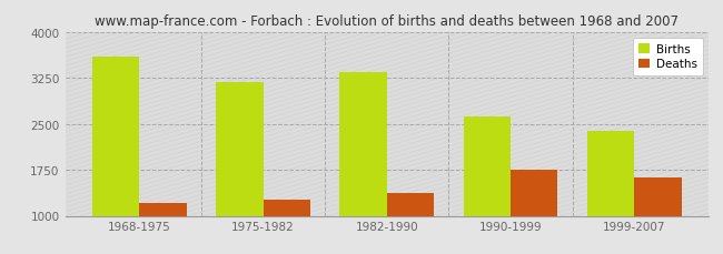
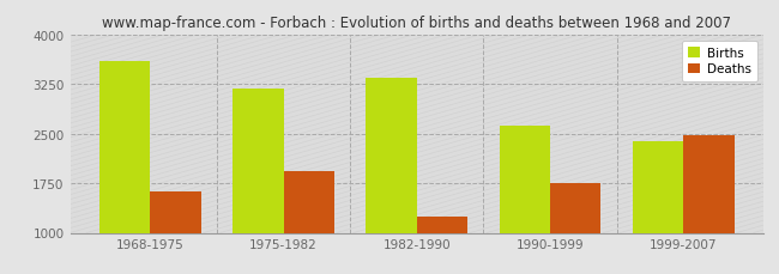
Deaths/1968-1975: 1200 -> 1620
Deaths/1975-1982: 1260 -> 1940
Deaths/1982-1990: 1370 -> 1240
Deaths/1999-2007: 1620 -> 2480
